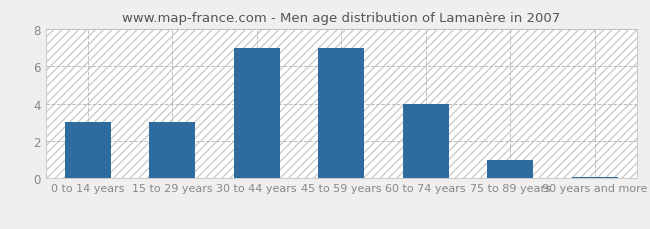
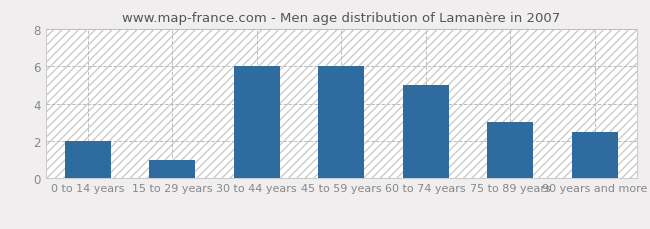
0 to 14 years: 3.0 -> 2.0
15 to 29 years: 3.0 -> 1.0
30 to 44 years: 7.0 -> 6.0
45 to 59 years: 7.0 -> 6.0
60 to 74 years: 4.0 -> 5.0
75 to 89 years: 1.0 -> 3.0
90 years and more: 0.1 -> 2.5
